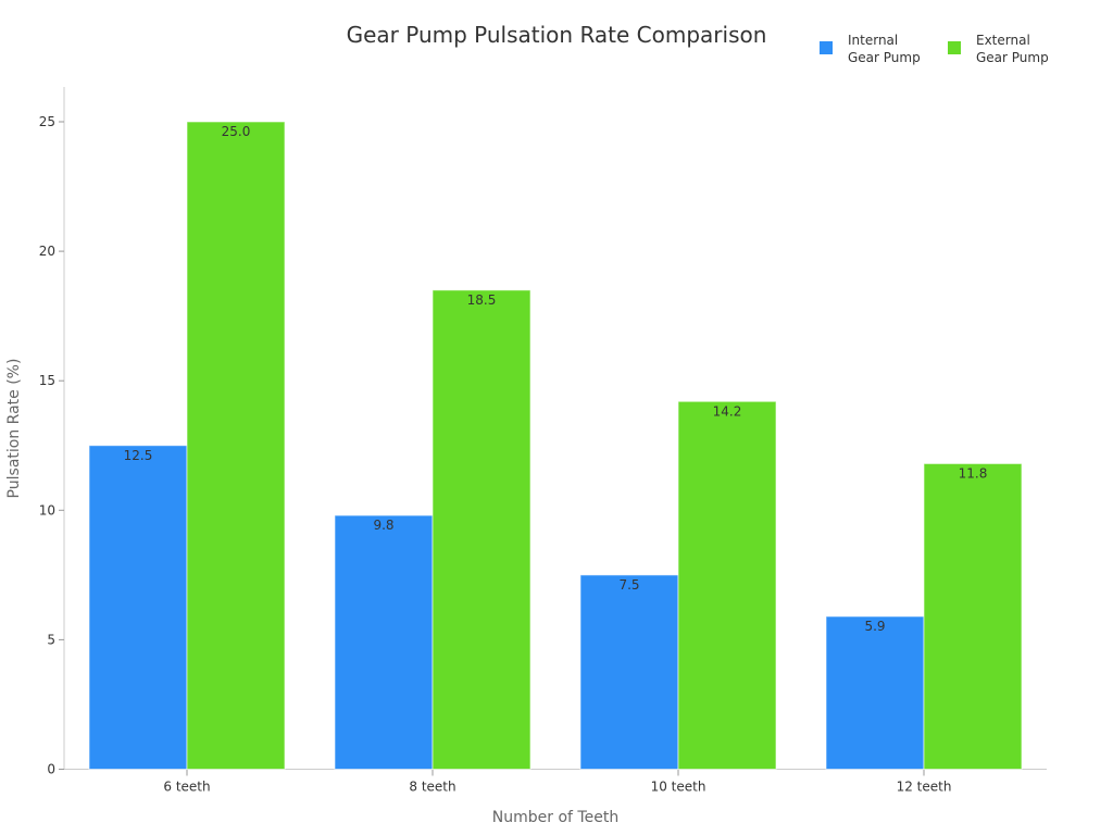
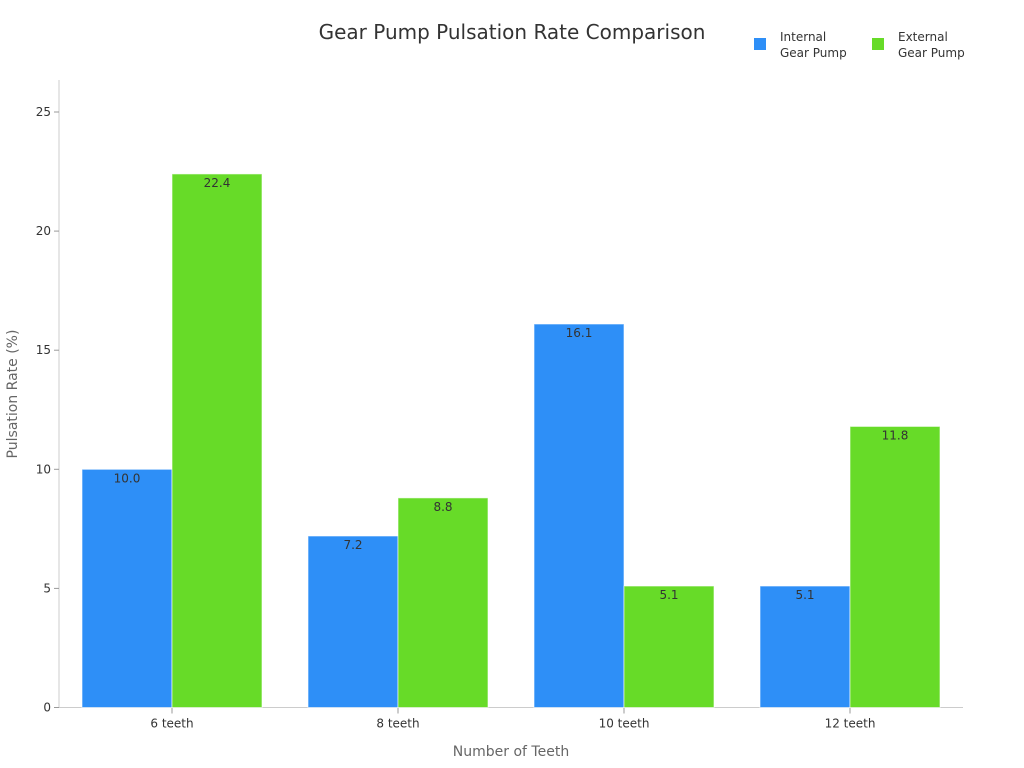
Internal Gear Pump/6 teeth: 12.5 -> 10.0
External Gear Pump/6 teeth: 25.0 -> 22.4
Internal Gear Pump/8 teeth: 9.8 -> 7.2
External Gear Pump/8 teeth: 18.5 -> 8.8
Internal Gear Pump/10 teeth: 7.5 -> 16.1
External Gear Pump/10 teeth: 14.2 -> 5.1
Internal Gear Pump/12 teeth: 5.9 -> 5.1
